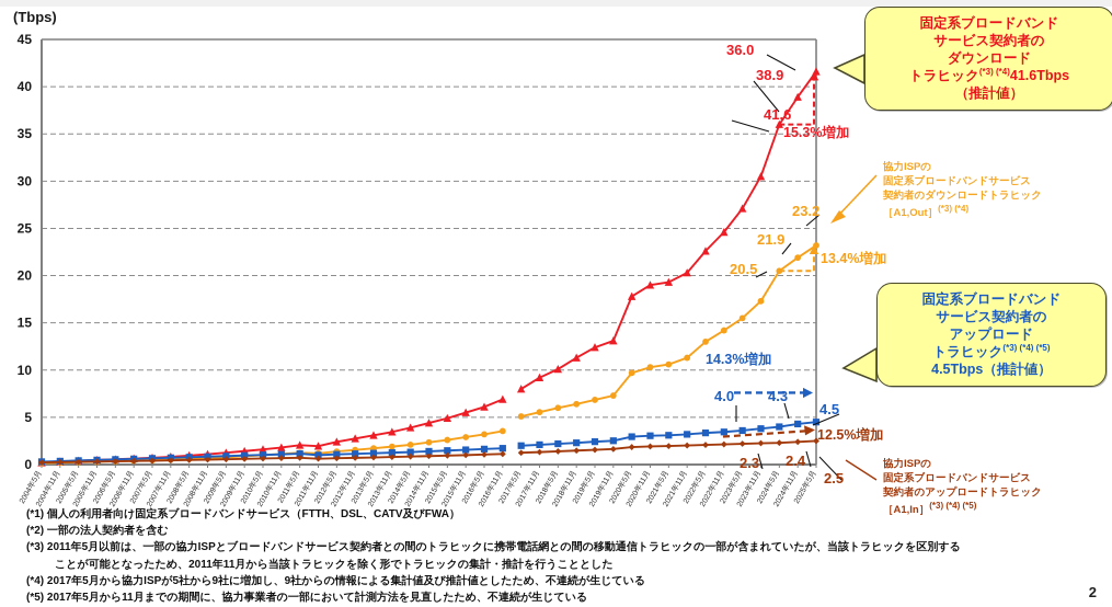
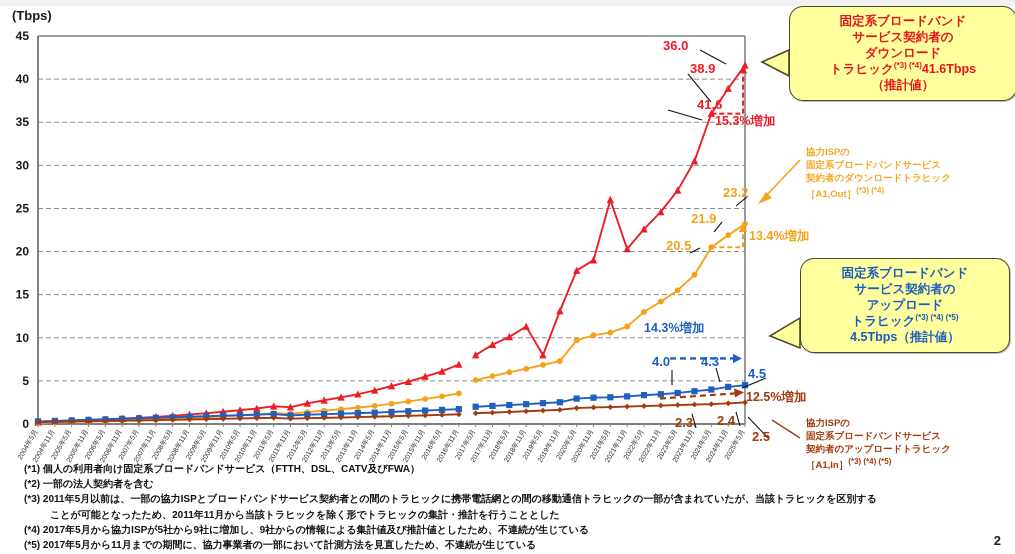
固定系ブロードバンドサービス契約者のダウンロードトラヒック/2019年5月: 12 -> 8
固定系ブロードバンドサービス契約者のダウンロードトラヒック/2021年5月: 19 -> 26
